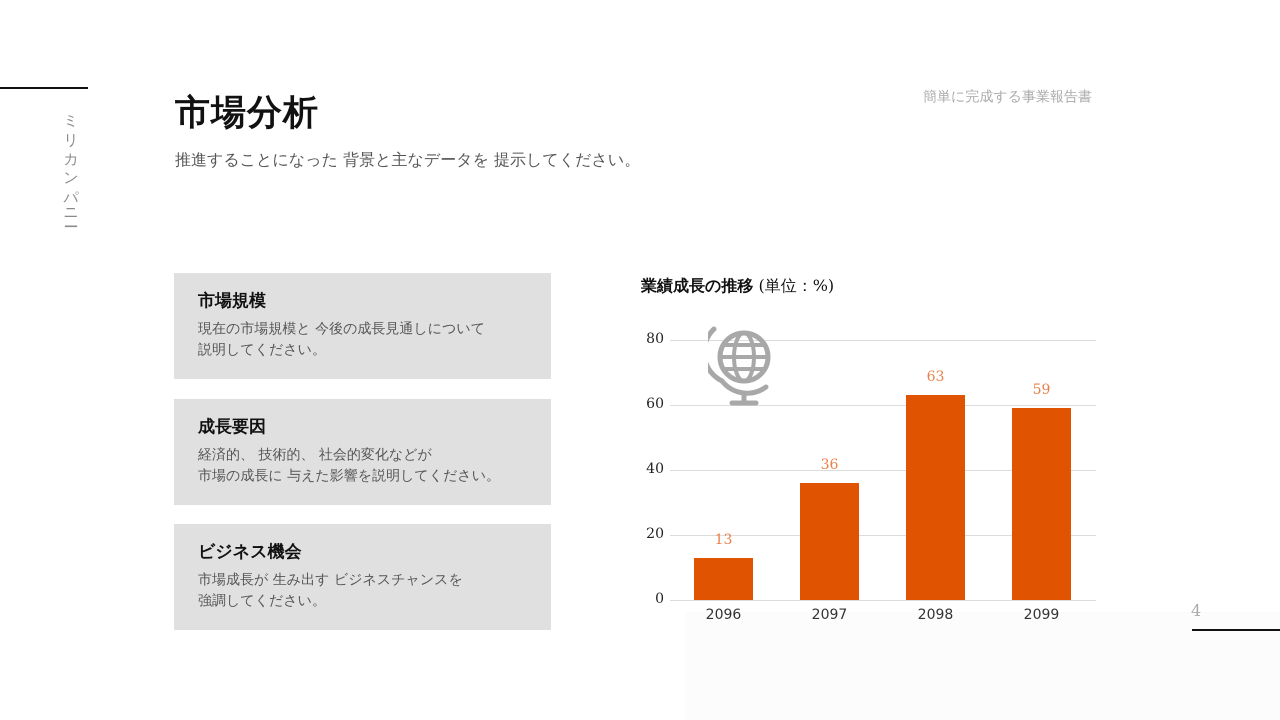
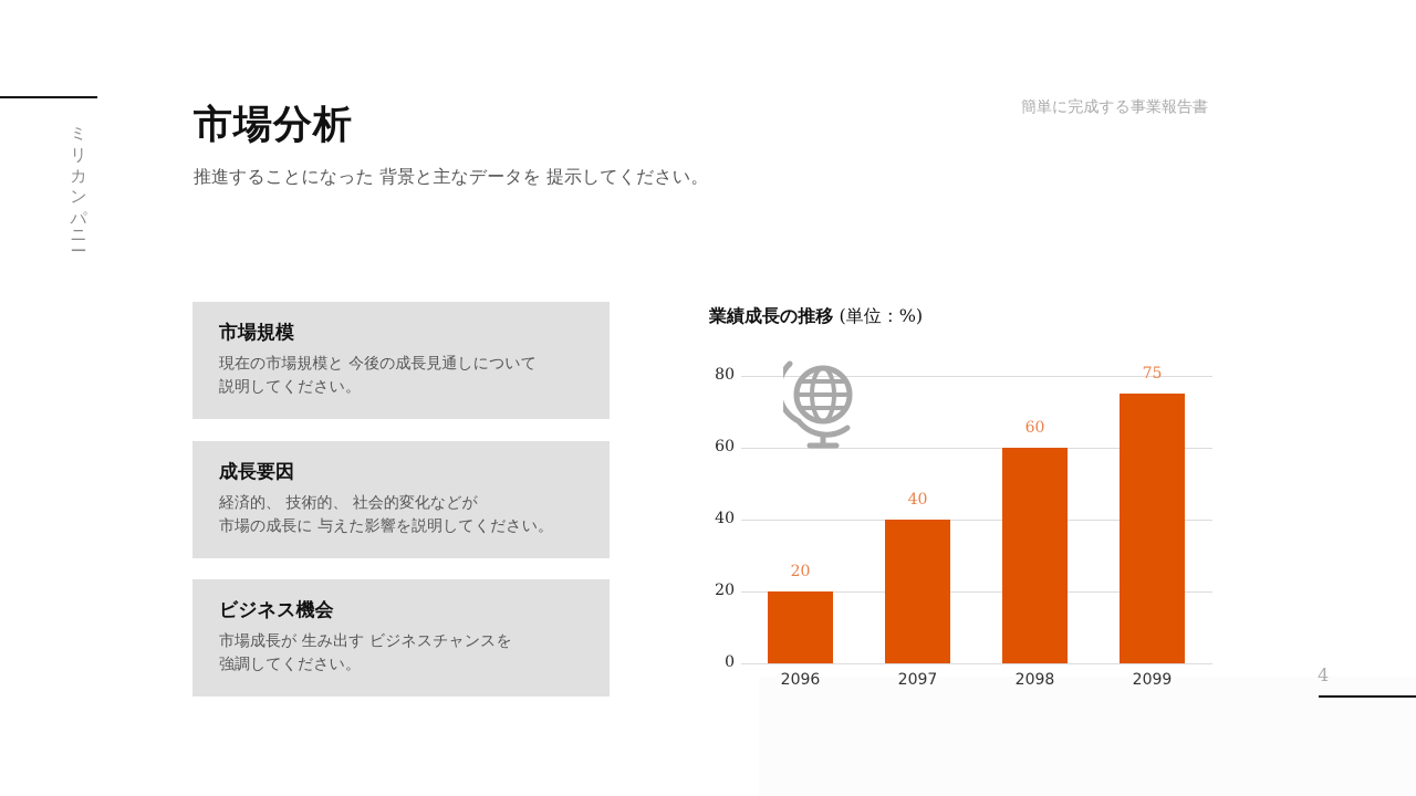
2096: 13 -> 20
2097: 36 -> 40
2098: 63 -> 60
2099: 59 -> 75
